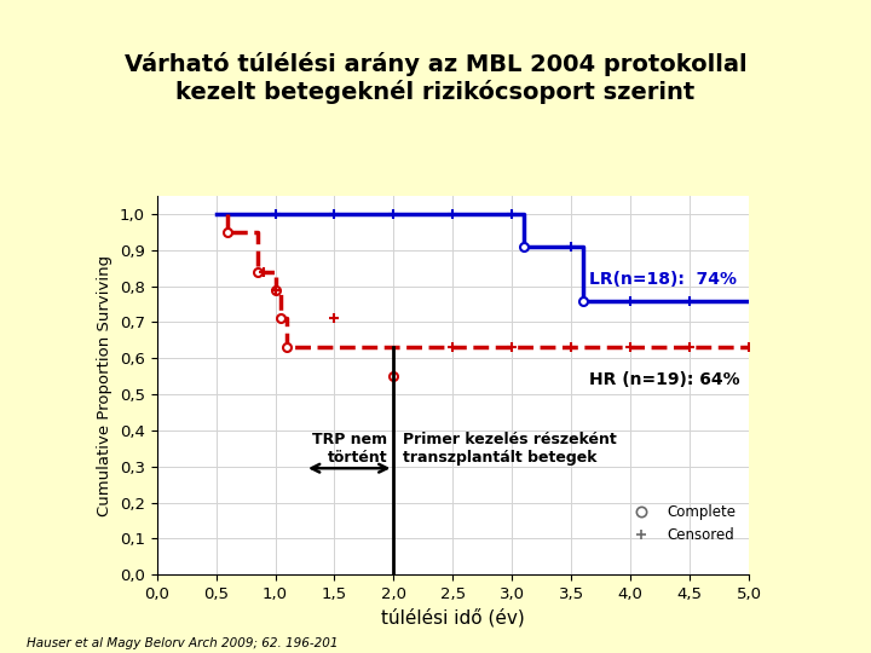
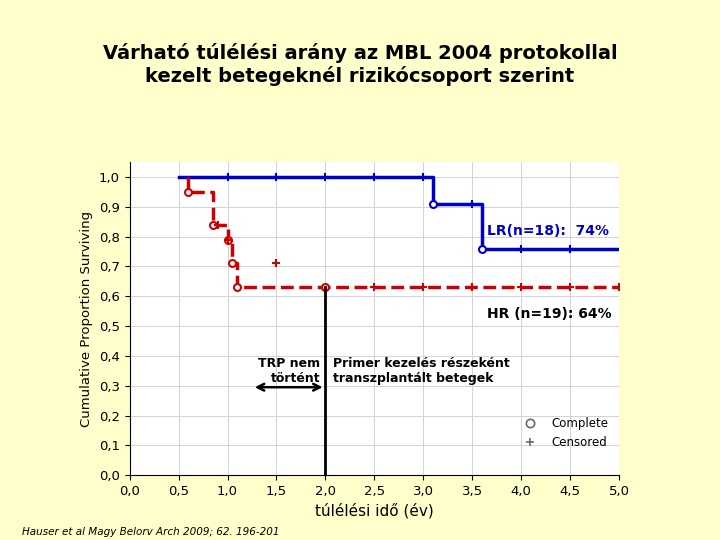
Complete/2,0: 0,55 -> 0,63
